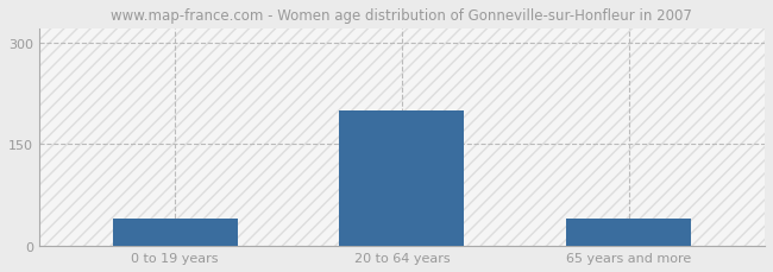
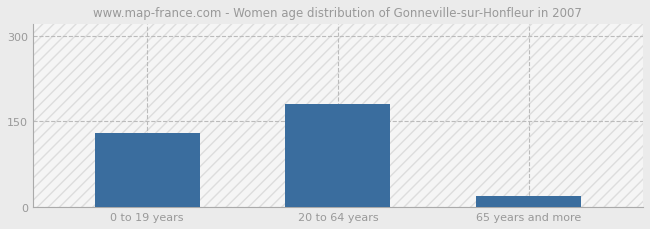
0 to 19 years: 40 -> 130
20 to 64 years: 200 -> 180
65 years and more: 40 -> 20
